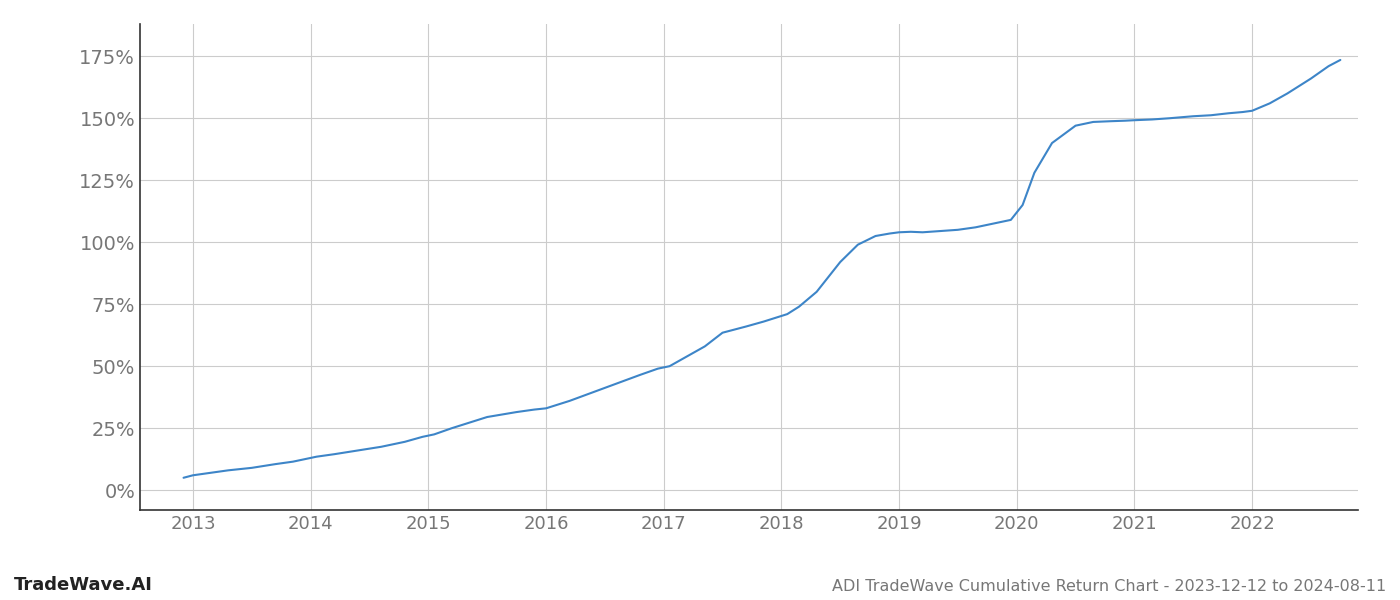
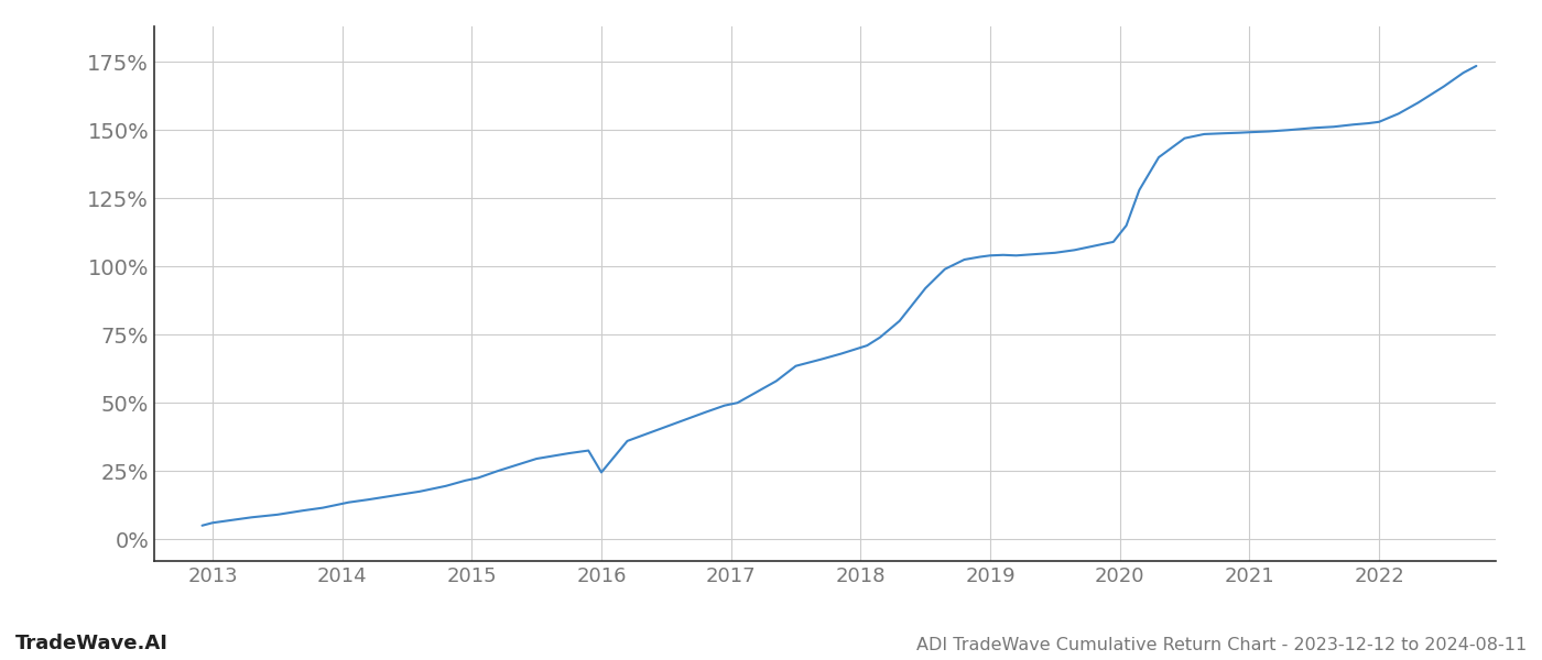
2016: 33.0% -> 24.5%
